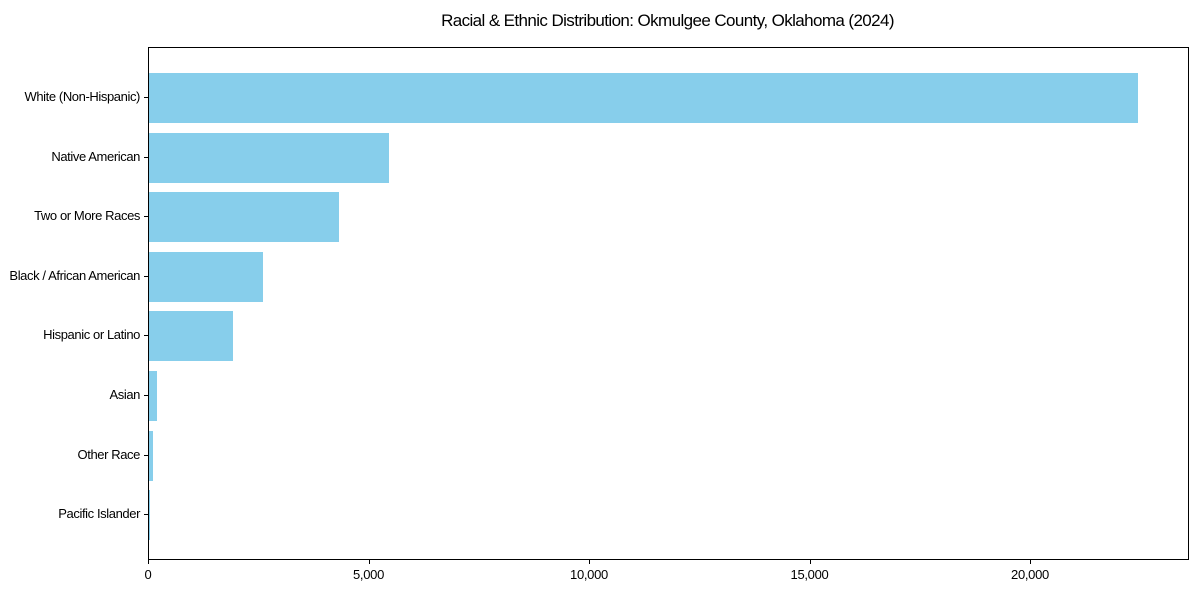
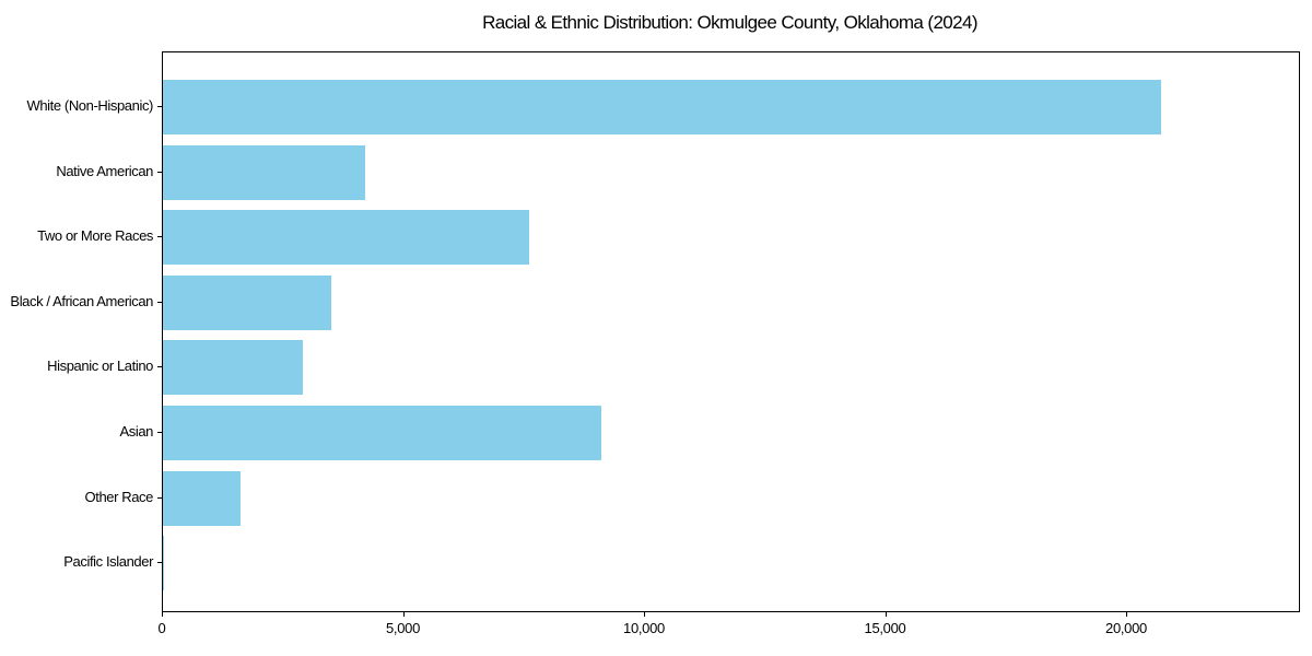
White (Non-Hispanic): 22400 -> 20700
Native American: 5400 -> 4200
Two or More Races: 4300 -> 7600
Black / African American: 2600 -> 3500
Hispanic or Latino: 1900 -> 2900
Asian: 200 -> 9100
Other Race: 100 -> 1600
